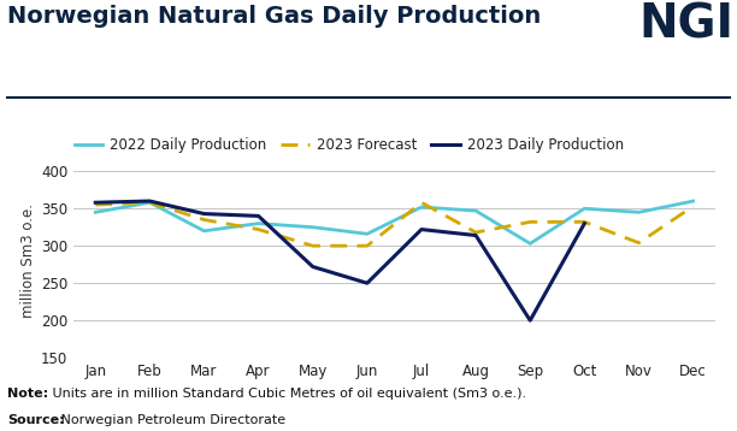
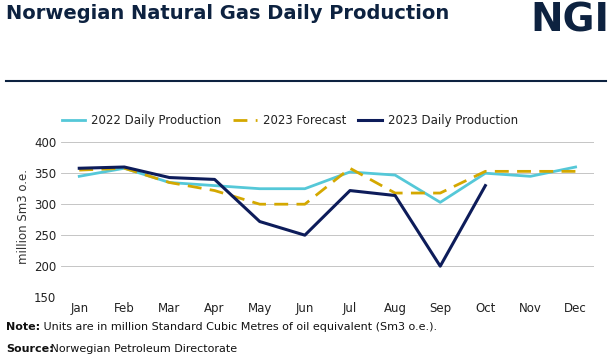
2022 Daily Production/Mar: 320 -> 335
2022 Daily Production/Jun: 316 -> 325
2023 Forecast/Sep: 332 -> 318
2023 Forecast/Oct: 332 -> 353
2023 Forecast/Nov: 304 -> 353
